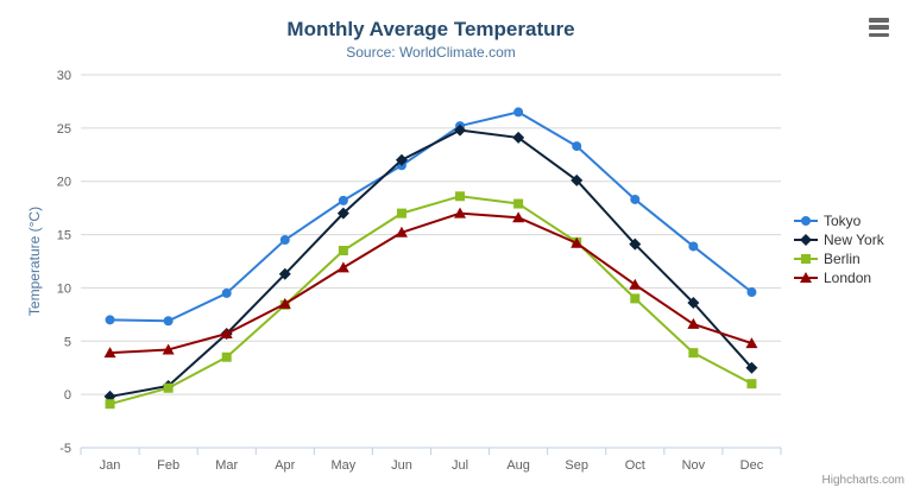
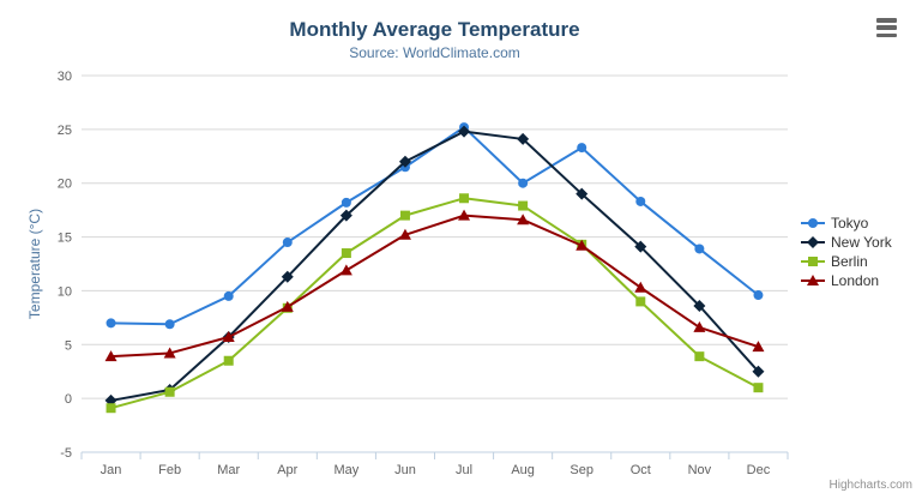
Tokyo/Aug: 26 -> 20
New York/Sep: 20 -> 19
